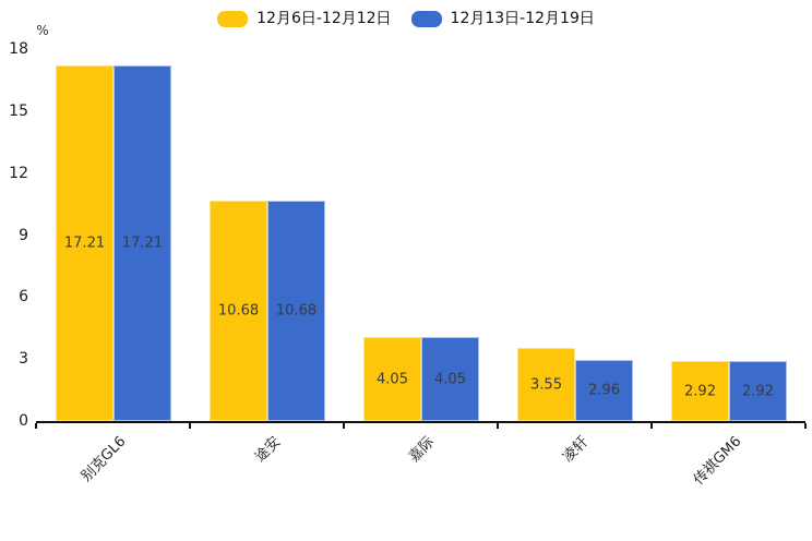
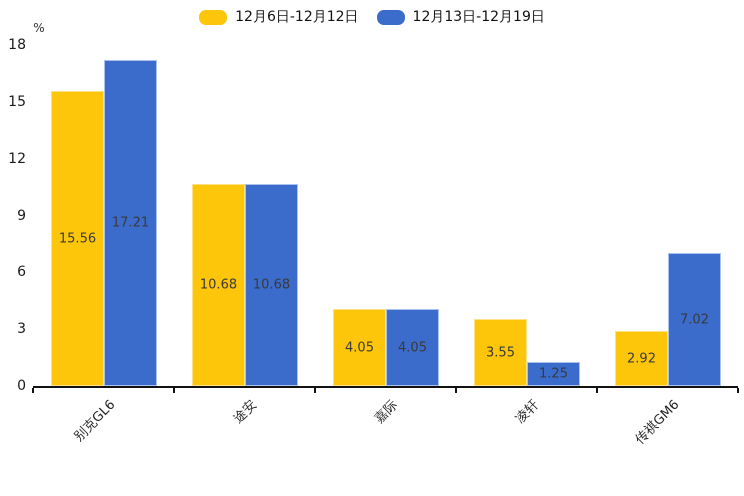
12月6日-12月12日/别克GL6: 17.21 -> 15.56
12月13日-12月19日/凌轩: 2.96 -> 1.25
12月13日-12月19日/传祺GM6: 2.92 -> 7.02
